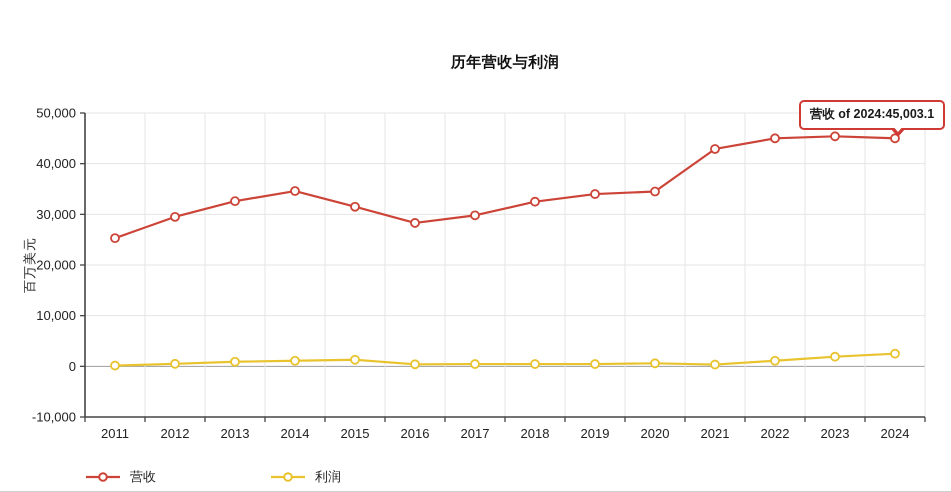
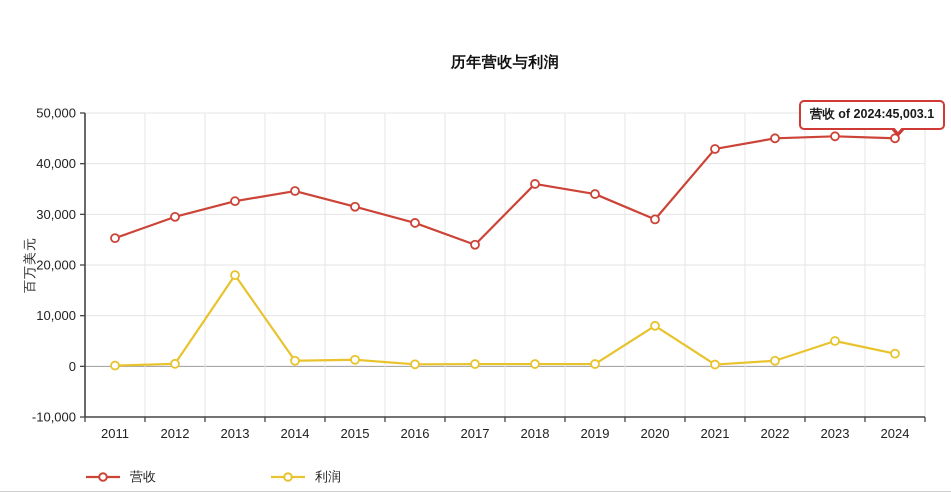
利润/2013: 1000 -> 18000
营收/2017: 30000 -> 24000
营收/2018: 32000 -> 36000
营收/2020: 34000 -> 29000
利润/2020: 1000 -> 8000
利润/2023: 2000 -> 5000
